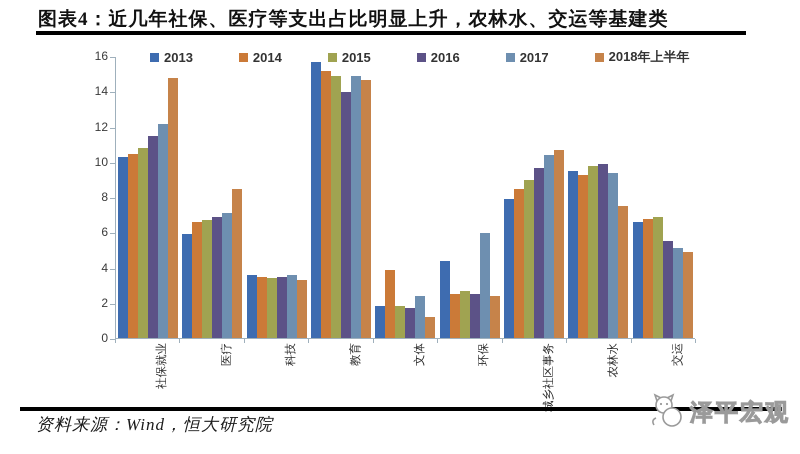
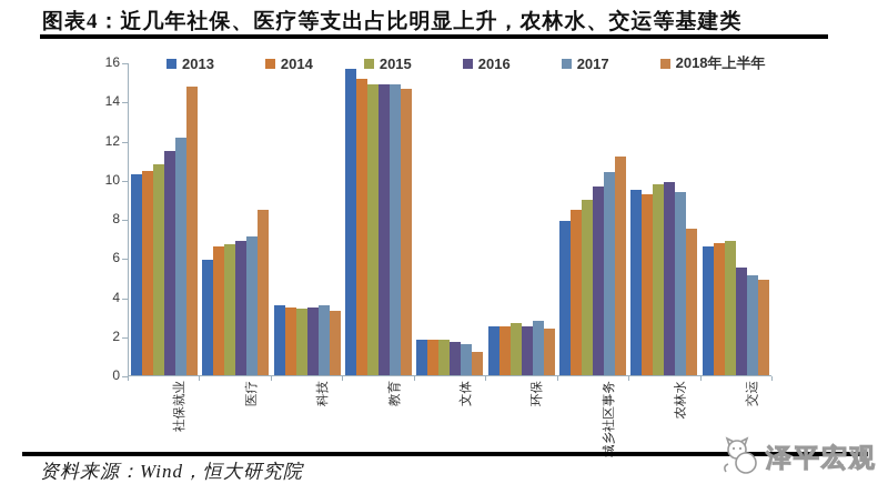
2016/教育: 14.0 -> 14.9
2014/文体: 3.9 -> 1.8
2017/文体: 2.4 -> 1.6
2013/环保: 4.4 -> 2.5
2017/环保: 6.0 -> 2.8
2018年上半年/城乡社区事务: 10.7 -> 11.2
